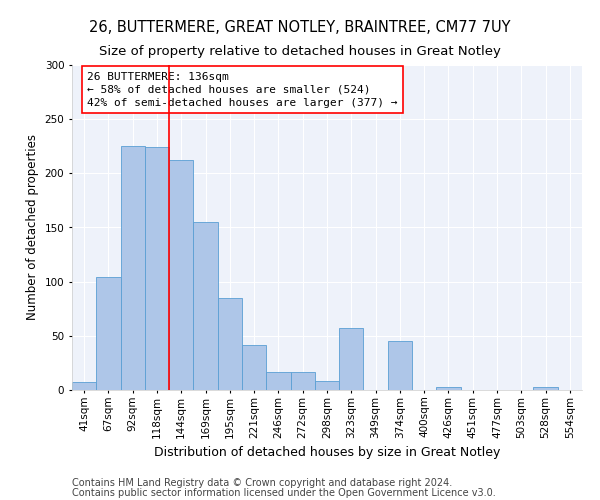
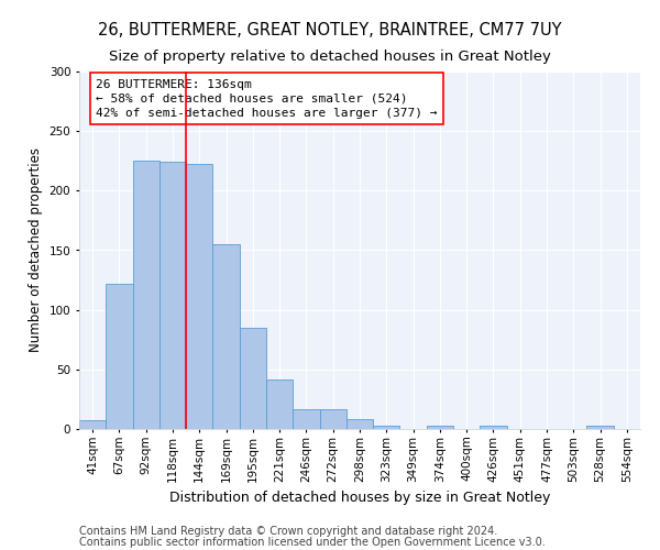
67sqm: 104 -> 122
144sqm: 212 -> 222
323sqm: 57 -> 3
374sqm: 45 -> 3
